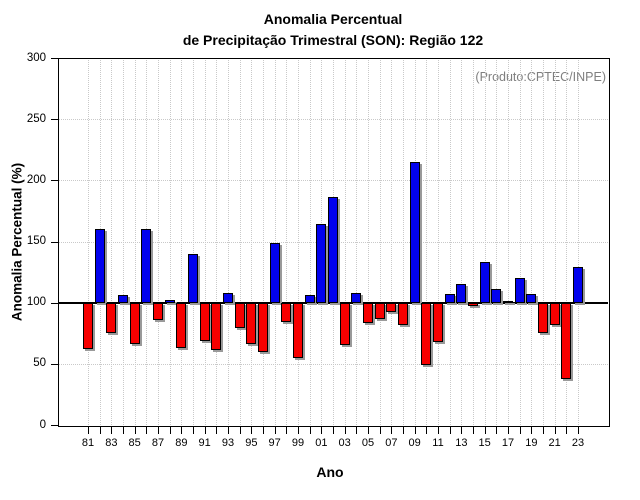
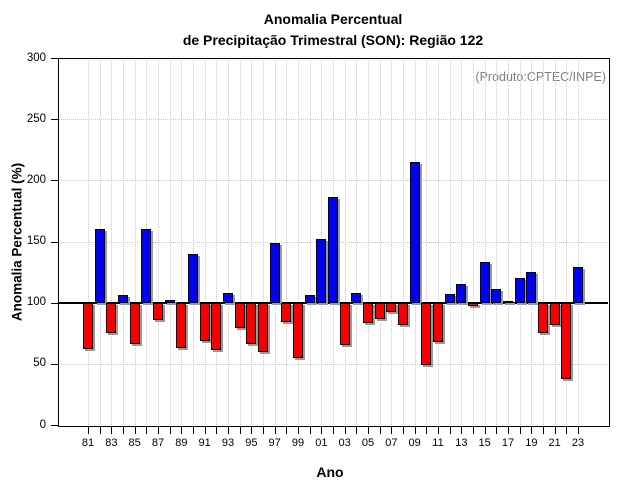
01: 164 -> 152
19: 107 -> 125
